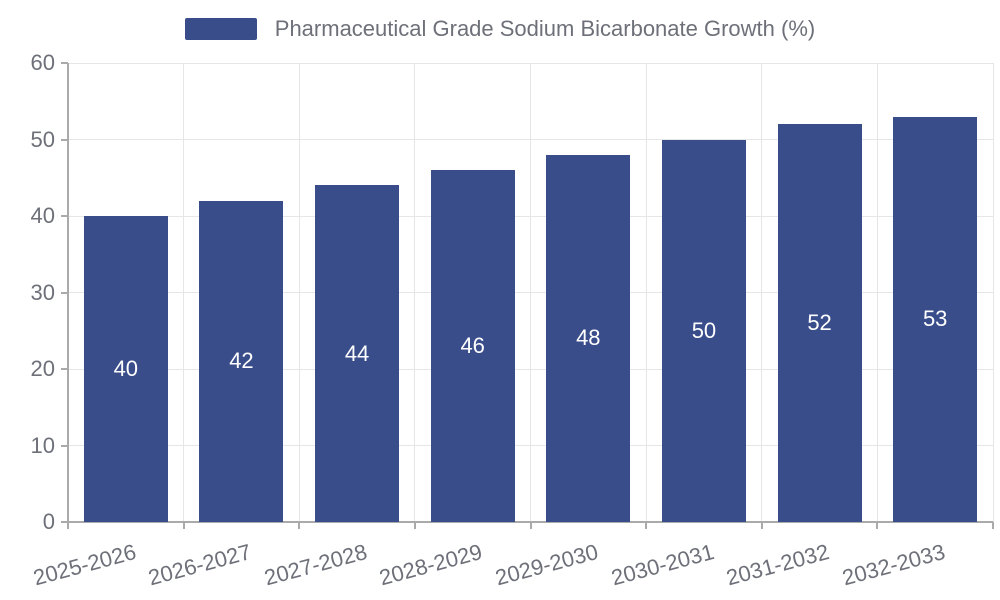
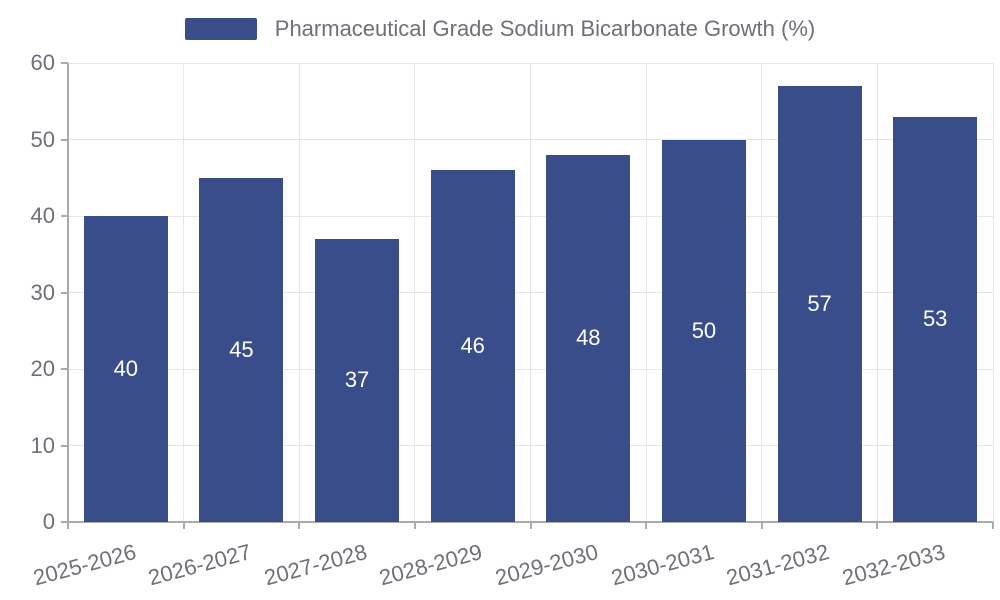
2026-2027: 42 -> 45
2027-2028: 44 -> 37
2031-2032: 52 -> 57
